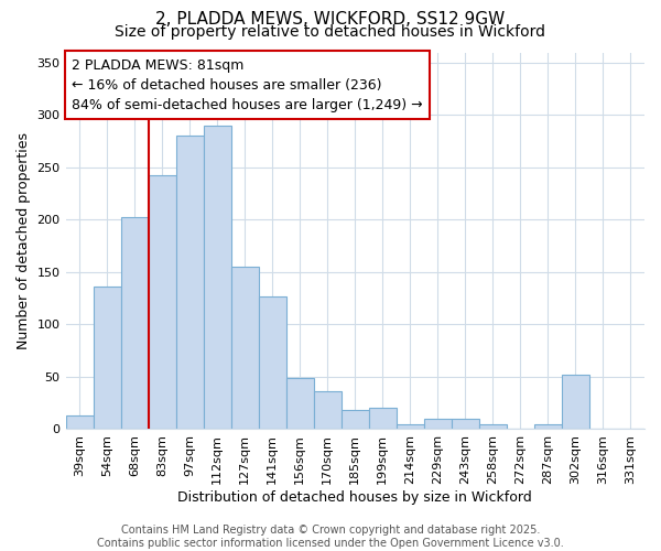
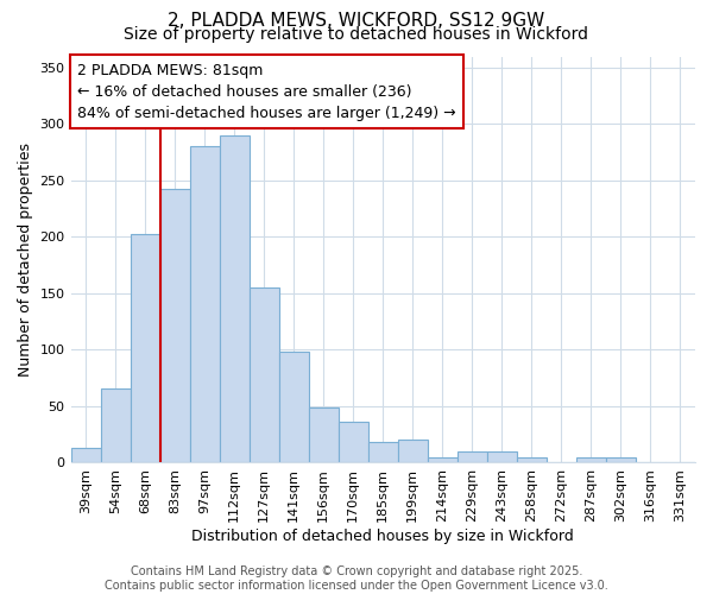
54sqm: 136 -> 65
141sqm: 126 -> 98
302sqm: 52 -> 4
